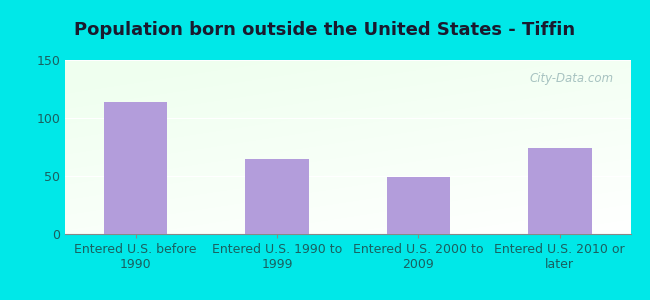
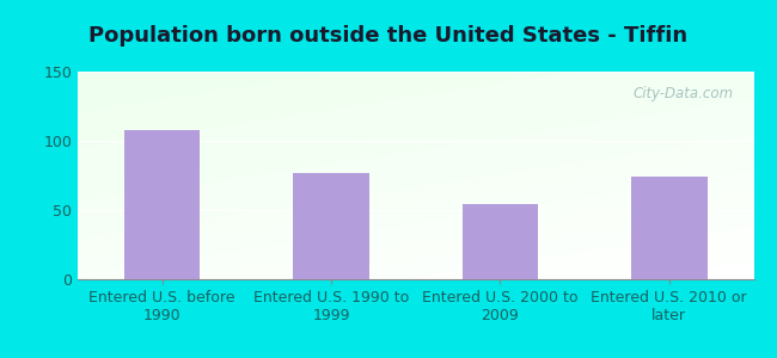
Entered U.S. before 1990: 114 -> 108
Entered U.S. 1990 to 1999: 65 -> 77
Entered U.S. 2000 to 2009: 49 -> 54
